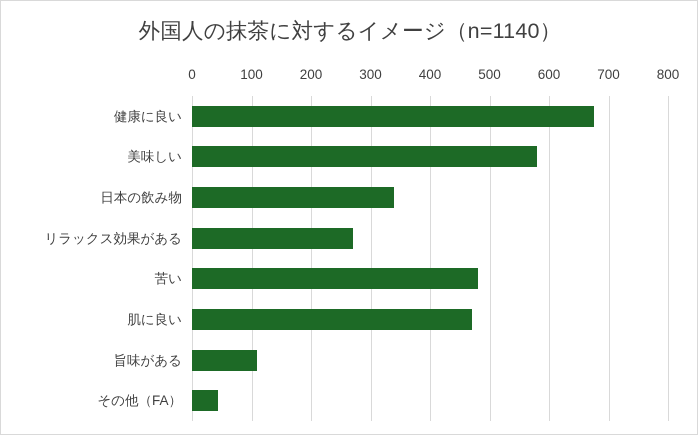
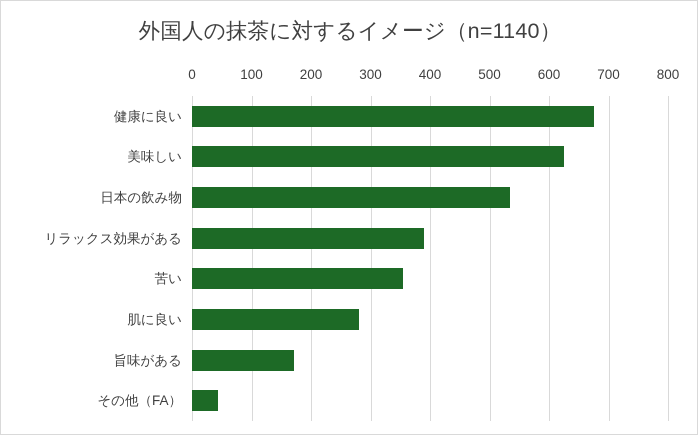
美味しい: 580 -> 620
日本の飲み物: 340 -> 540
リラックス効果がある: 270 -> 390
苦い: 480 -> 360
肌に良い: 470 -> 280
旨味がある: 110 -> 170
